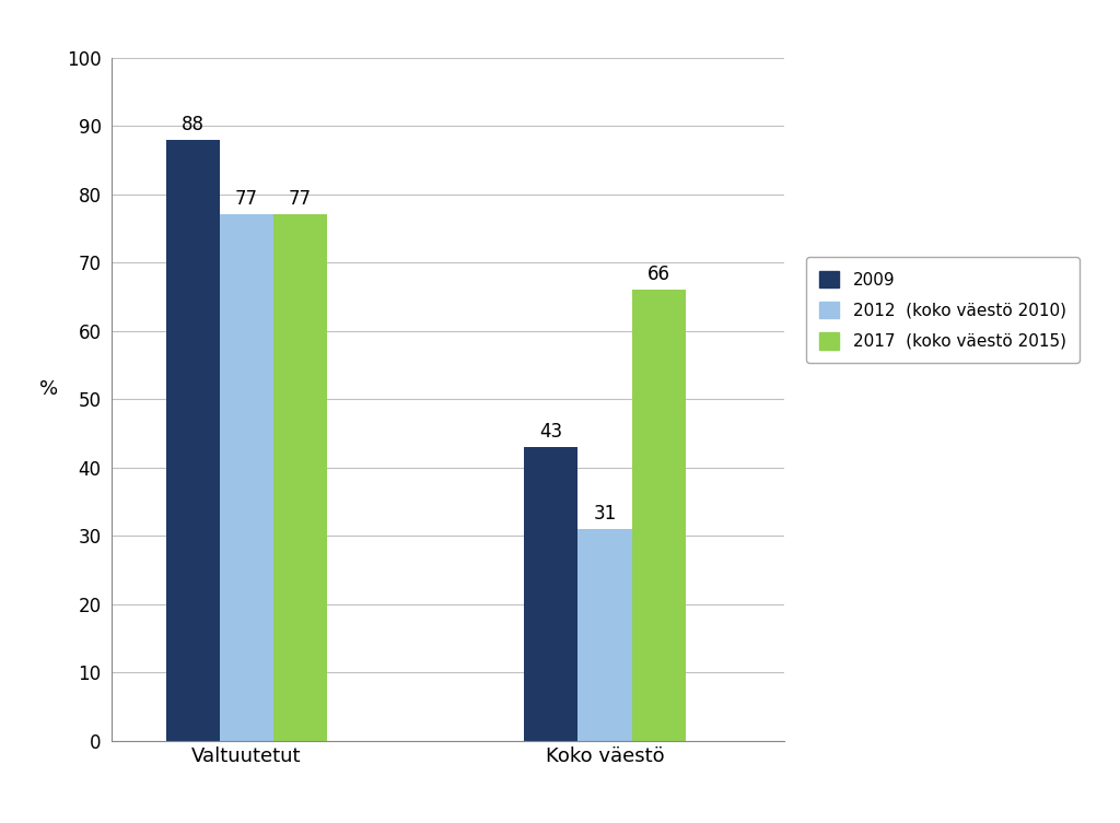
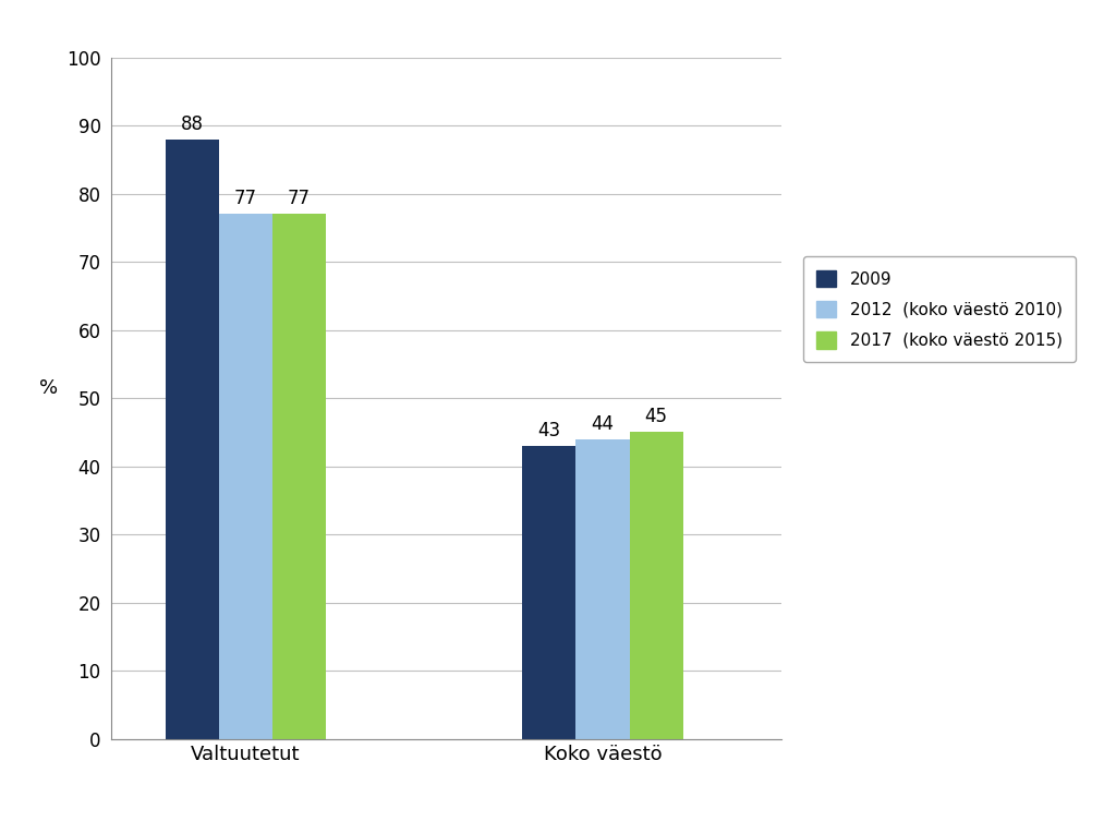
2012 (koko väestö 2010)/Koko väestö: 31 -> 44
2017 (koko väestö 2015)/Koko väestö: 66 -> 45
